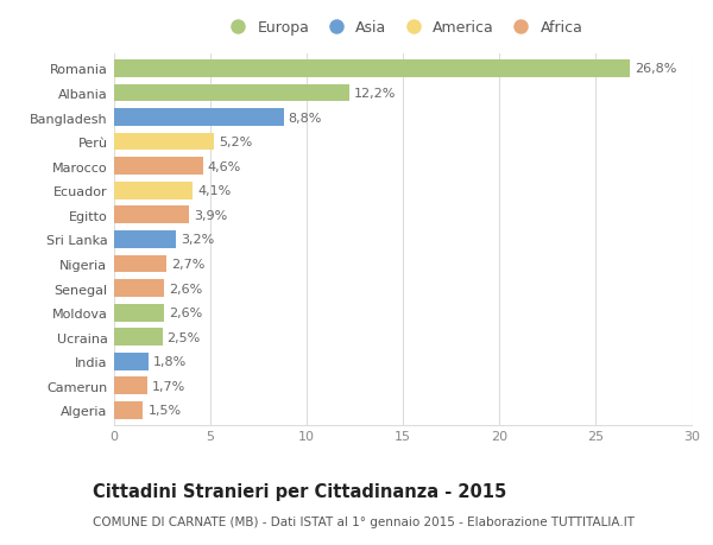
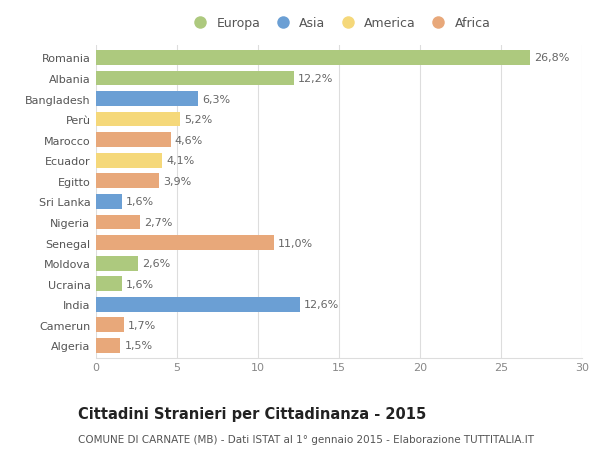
Bangladesh: 8,8% -> 6,3%
Sri Lanka: 3,2% -> 1,6%
Senegal: 2,6% -> 11,0%
Ucraina: 2,5% -> 1,6%
India: 1,8% -> 12,6%
